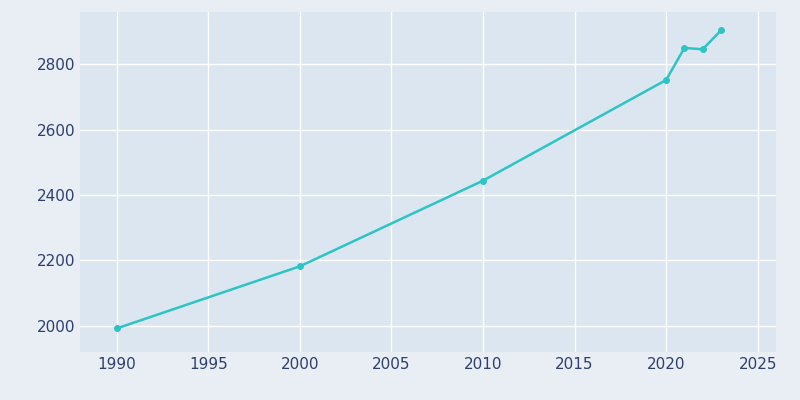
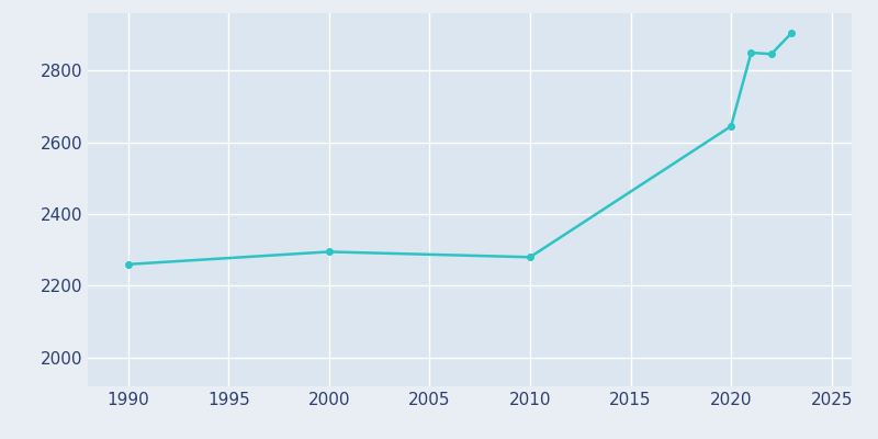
1990: 1992 -> 2260
2000: 2182 -> 2295
2010: 2444 -> 2280
2020: 2752 -> 2645
